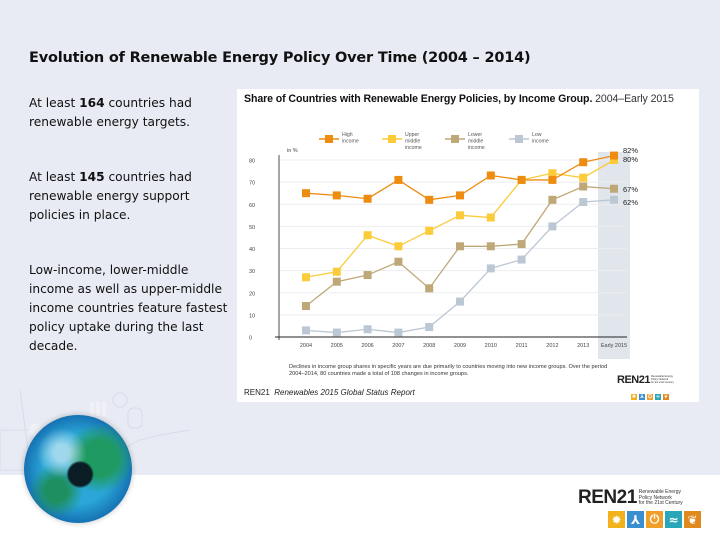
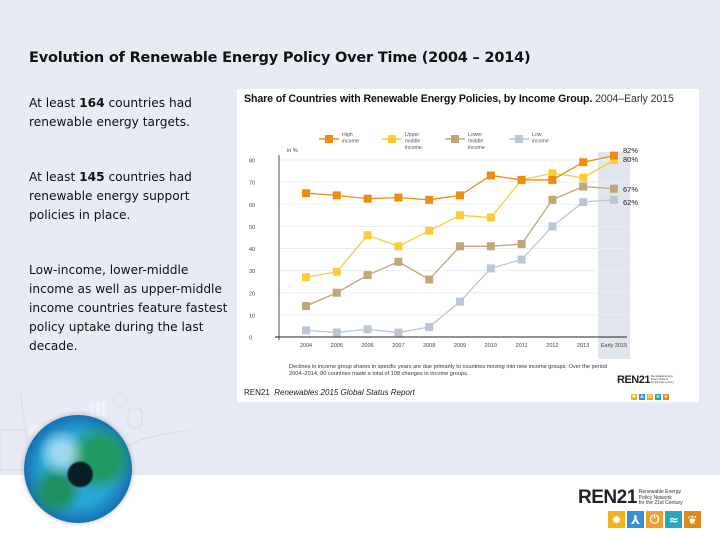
Lower middle income/2005: 25 -> 20
High income/2007: 71 -> 63
Lower middle income/2008: 22 -> 26
